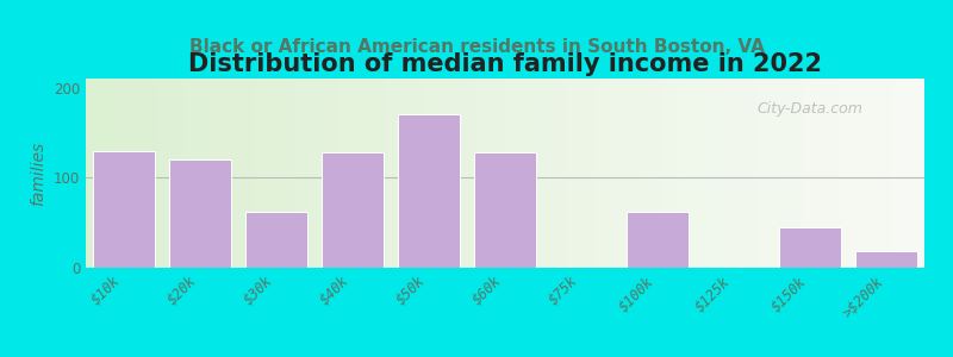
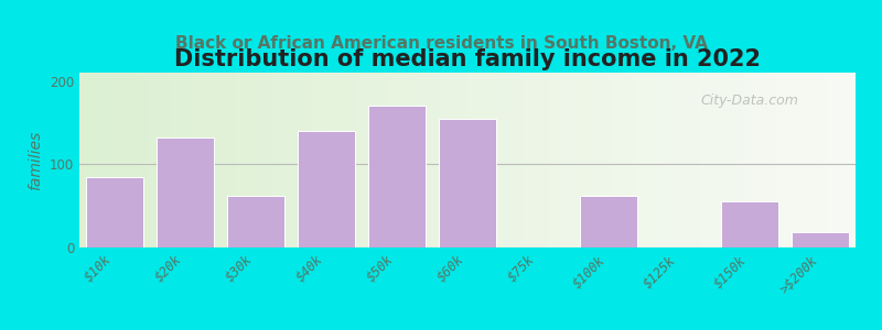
$10k: 130 -> 84
$20k: 120 -> 132
$40k: 128 -> 140
$60k: 128 -> 154
$150k: 45 -> 56
